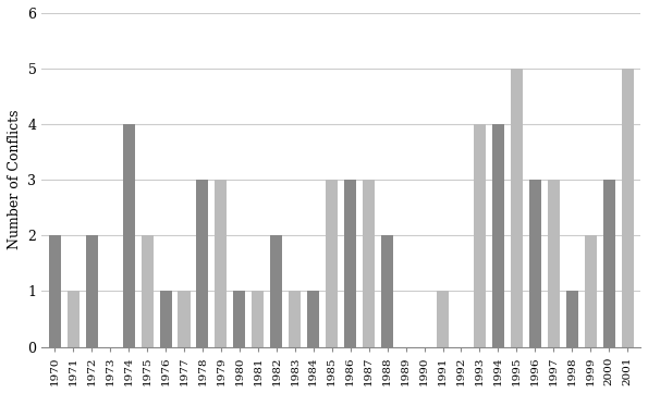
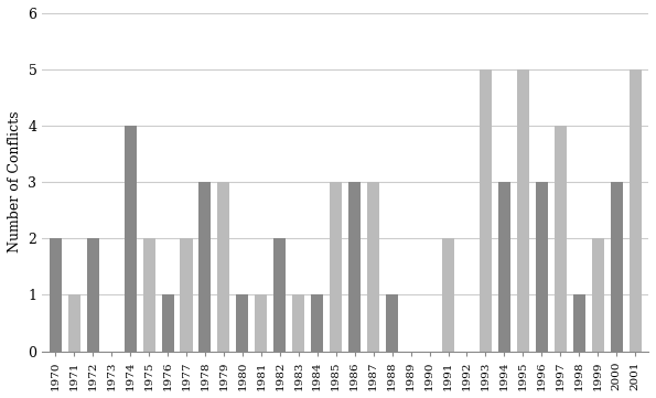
1977: 1 -> 2
1988: 2 -> 1
1991: 1 -> 2
1993: 4 -> 5
1994: 4 -> 3
1997: 3 -> 4
